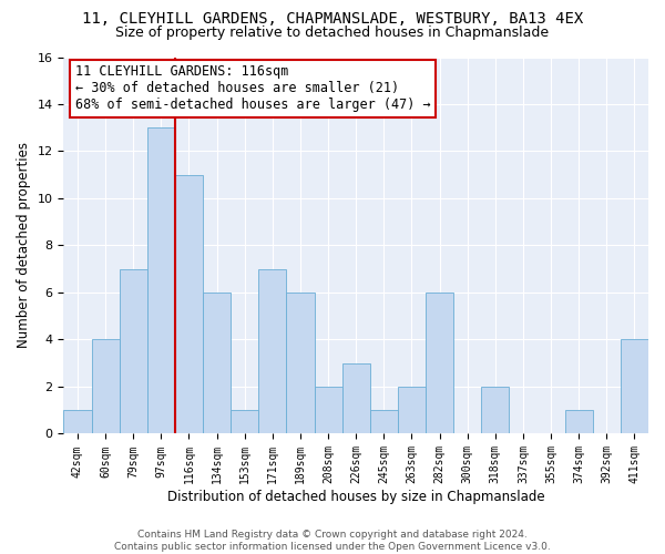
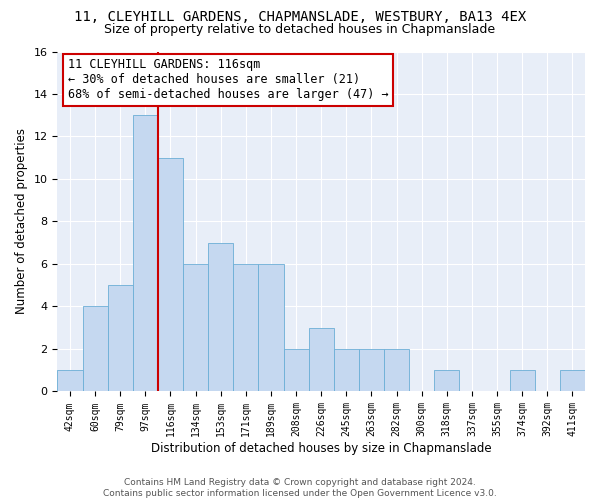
79sqm: 7 -> 5
153sqm: 1 -> 7
171sqm: 7 -> 6
245sqm: 1 -> 2
282sqm: 6 -> 2
318sqm: 2 -> 1
411sqm: 4 -> 1
